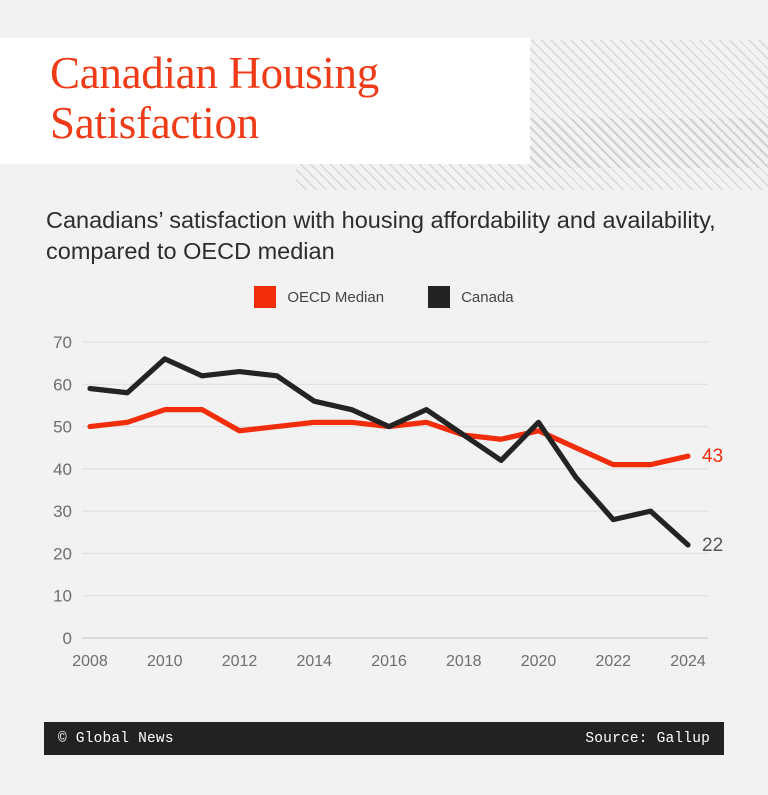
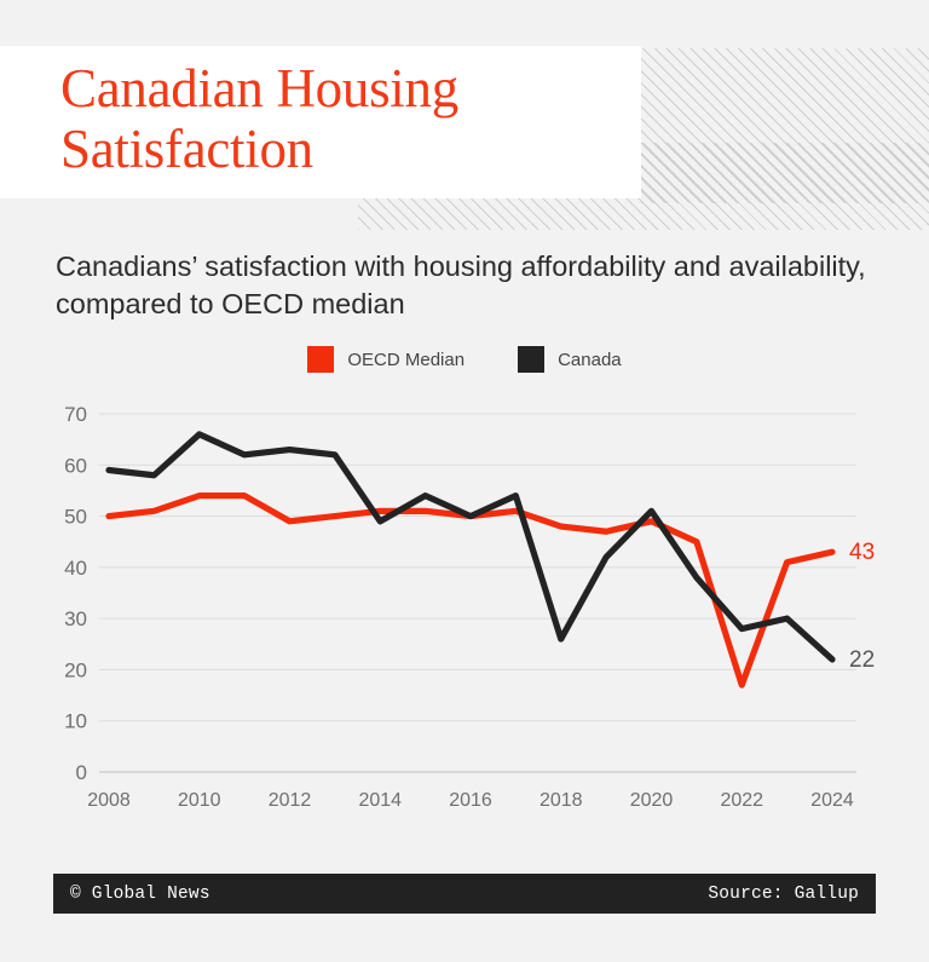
Canada/2014: 56 -> 49
Canada/2018: 48 -> 26
OECD Median/2022: 41 -> 17
